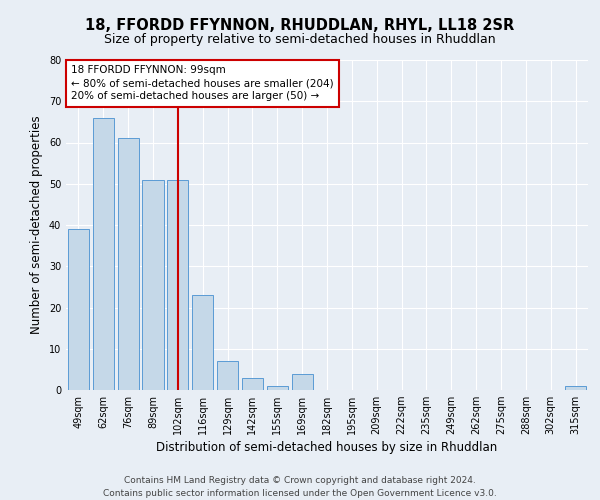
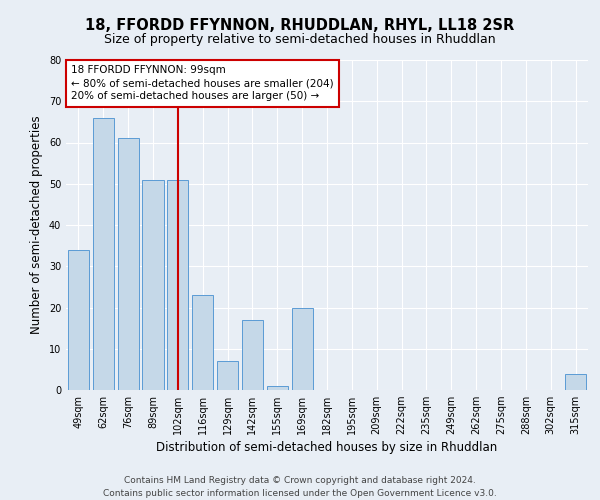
49sqm: 39 -> 34
142sqm: 3 -> 17
169sqm: 4 -> 20
315sqm: 1 -> 4
